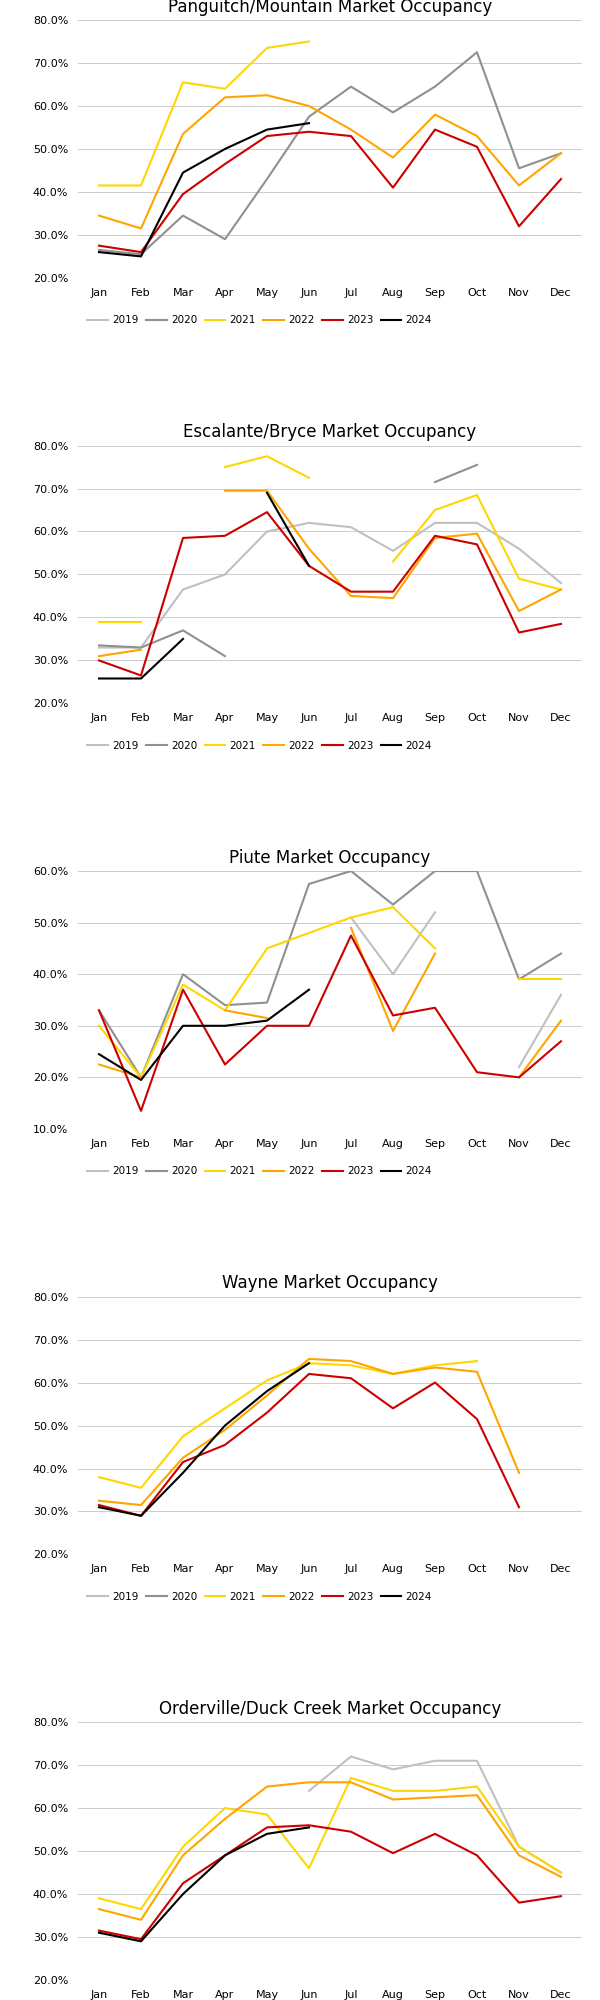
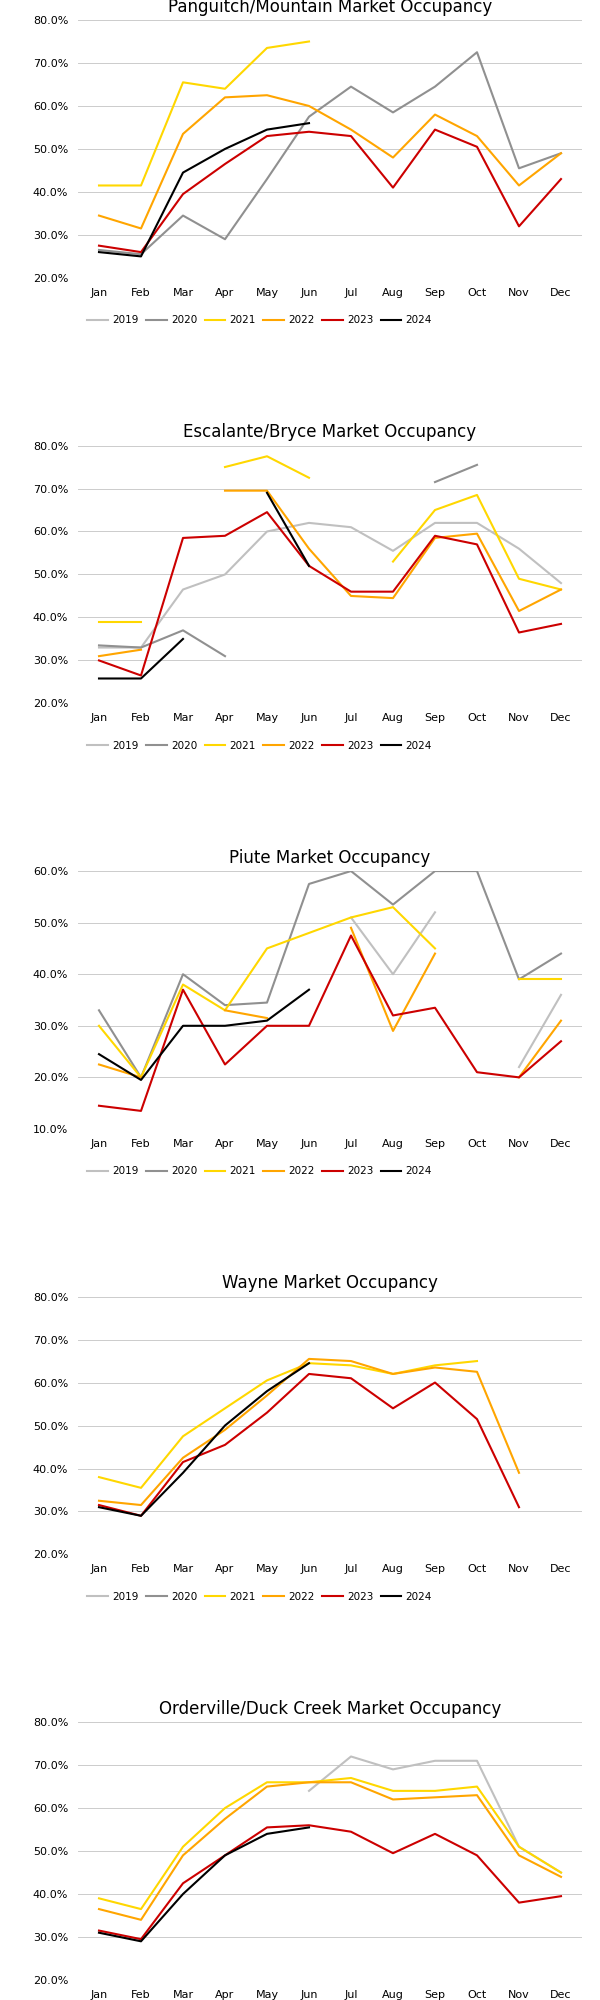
Piute Market Occupancy/2023/Jan: 33.0% -> 14.5%
Orderville/Duck Creek Market Occupancy/2021/May: 58.5% -> 66.0%
Orderville/Duck Creek Market Occupancy/2021/Jun: 46.0% -> 66.0%
